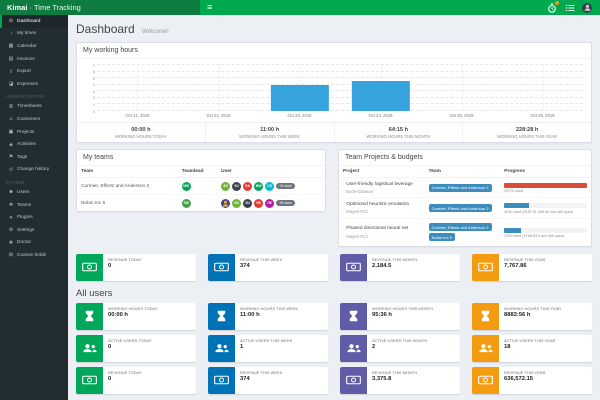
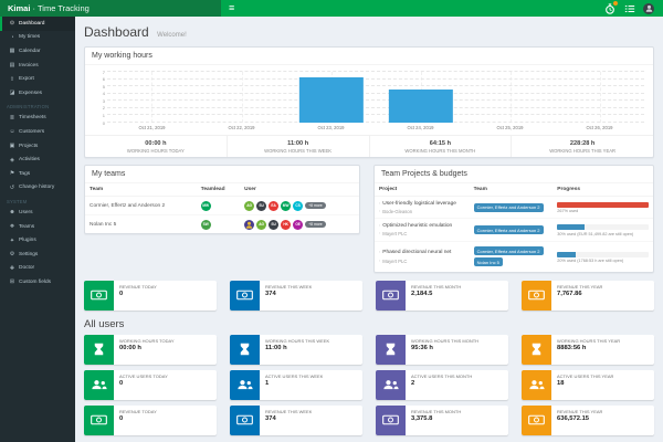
Oct 23, 2019: 4 -> 6
